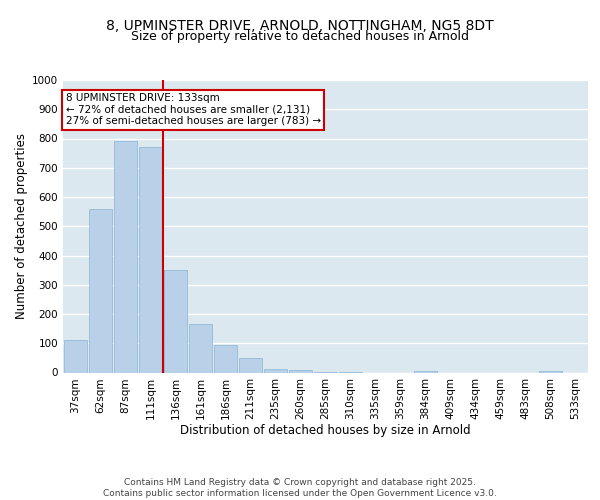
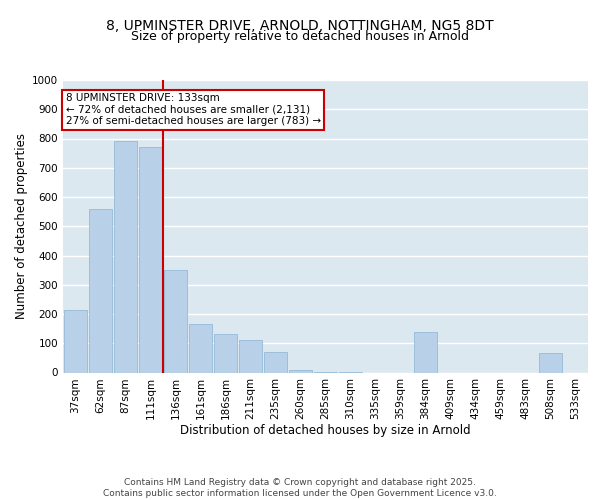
37sqm: 110 -> 215
186sqm: 95 -> 130
211sqm: 50 -> 110
235sqm: 13 -> 70
384sqm: 5 -> 140
508sqm: 5 -> 65
